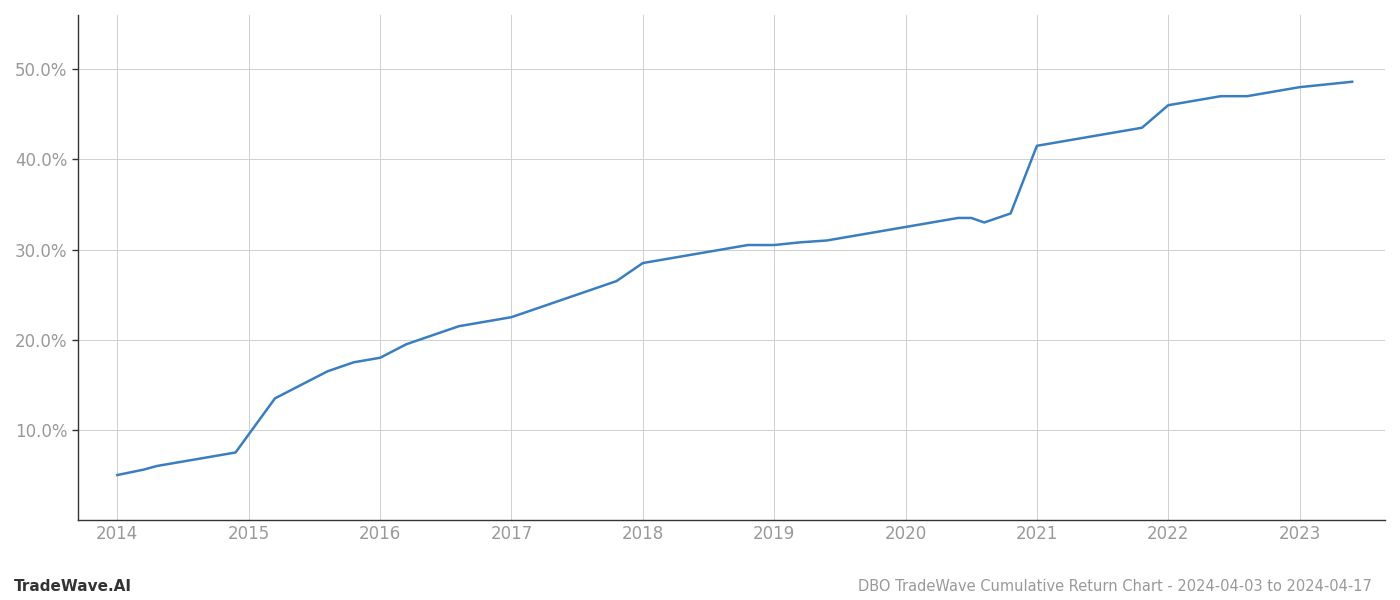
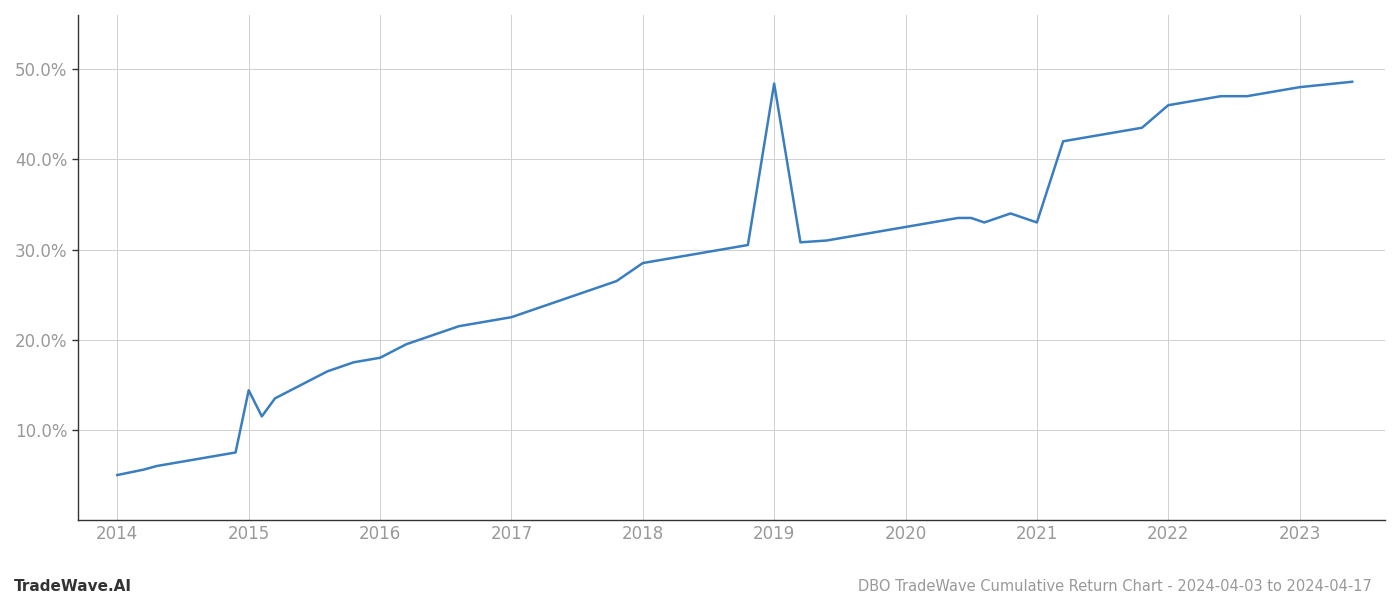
2015: 9.5% -> 14.4%
2019: 30.5% -> 48.4%
2021: 41.5% -> 33.0%
